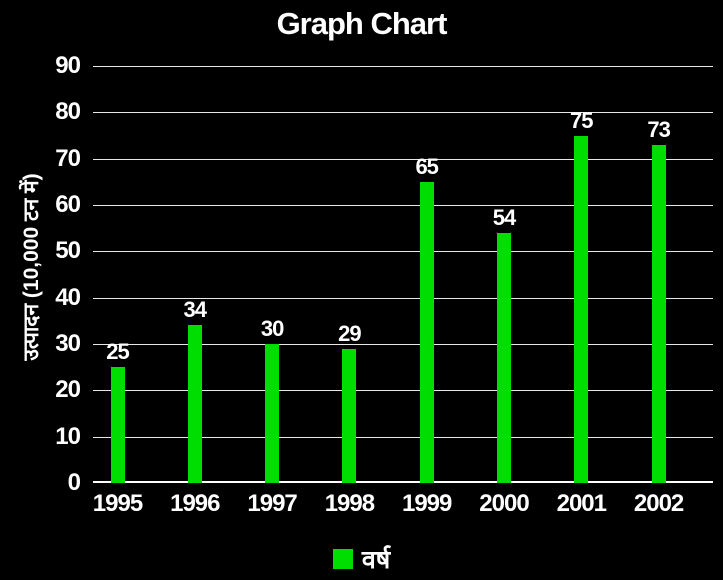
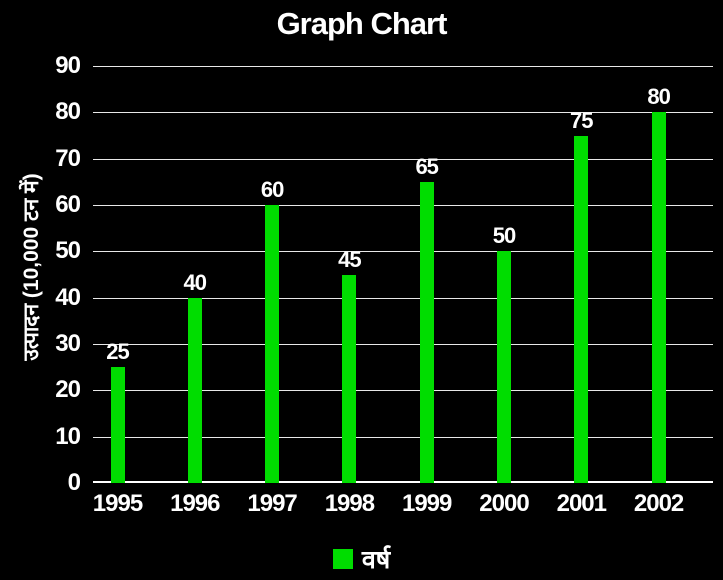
1996: 34 -> 40
1997: 30 -> 60
1998: 29 -> 45
2000: 54 -> 50
2002: 73 -> 80
